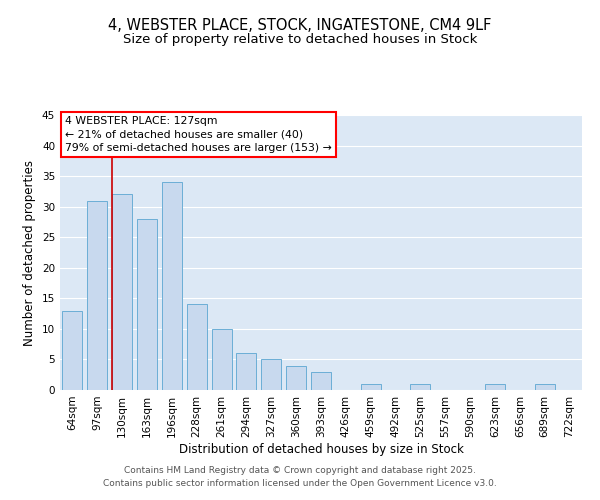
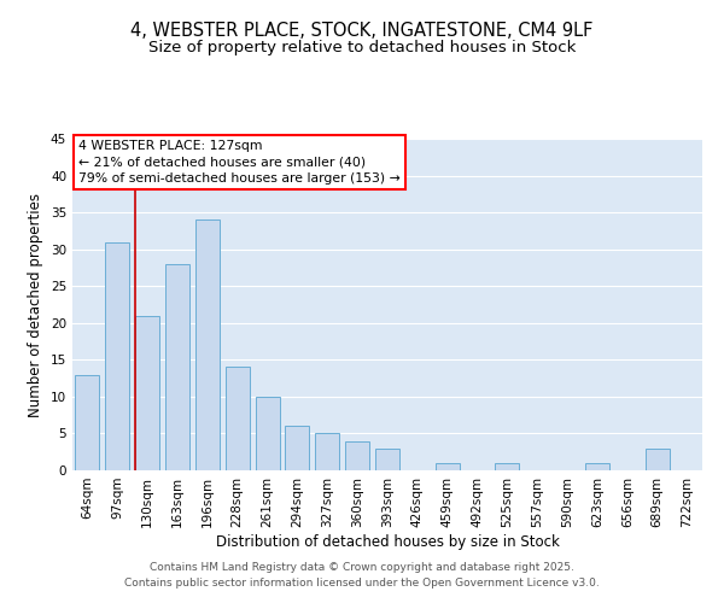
130sqm: 32 -> 21
689sqm: 1 -> 3
